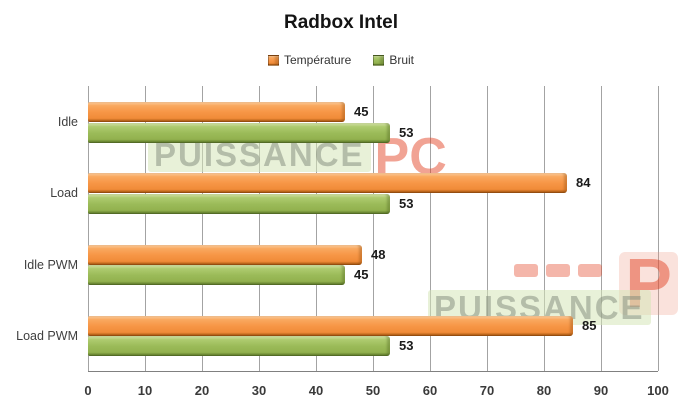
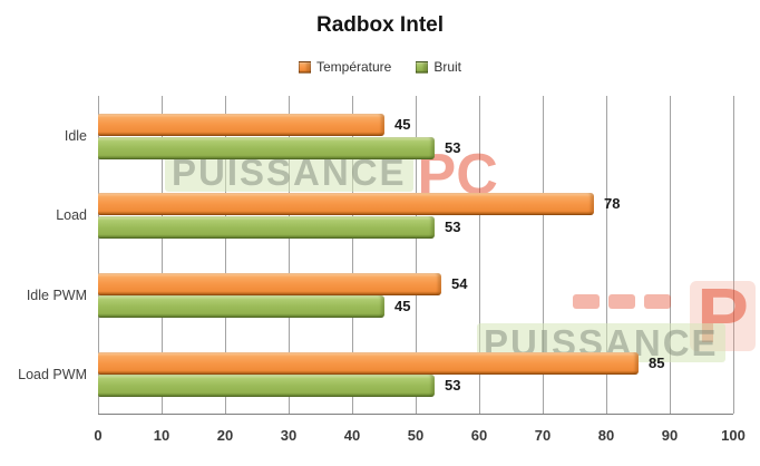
Température/Load: 84 -> 78
Température/Idle PWM: 48 -> 54
